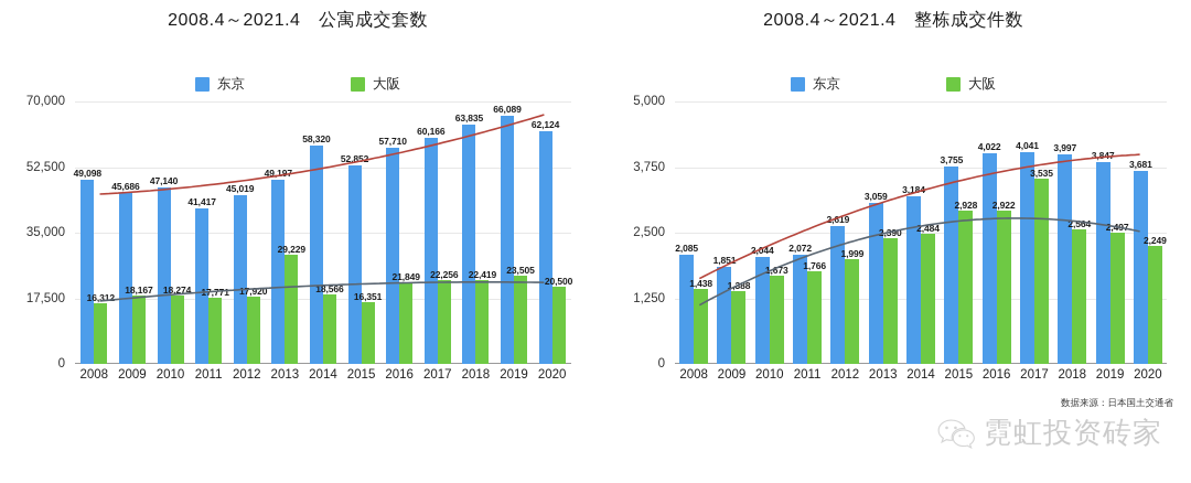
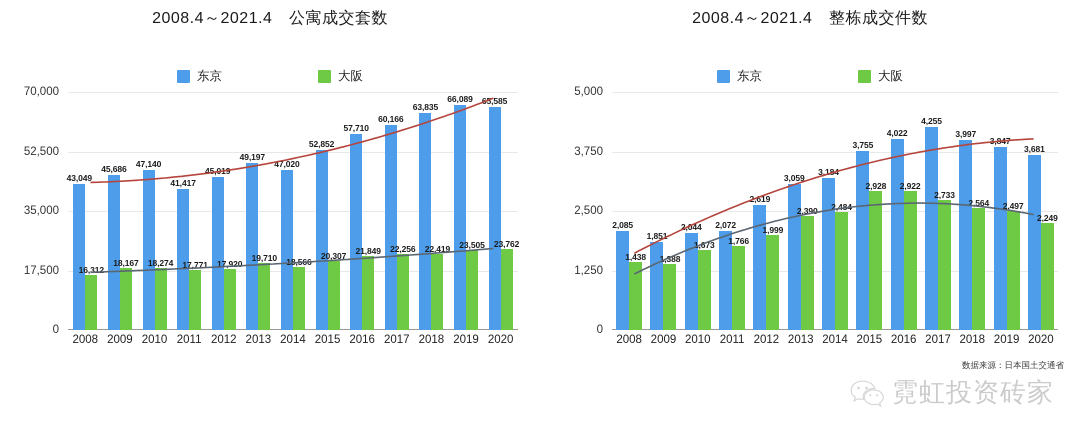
2008.4～2021.4 公寓成交套数/东京/2008: 49,098 -> 43,049
2008.4～2021.4 公寓成交套数/大阪/2013: 29,229 -> 19,710
2008.4～2021.4 公寓成交套数/东京/2014: 58,320 -> 47,020
2008.4～2021.4 公寓成交套数/大阪/2015: 16,351 -> 20,307
2008.4～2021.4 公寓成交套数/东京/2020: 62,124 -> 65,585
2008.4～2021.4 公寓成交套数/大阪/2020: 20,500 -> 23,762
2008.4～2021.4 整栋成交件数/东京/2017: 4,041 -> 4,255
2008.4～2021.4 整栋成交件数/大阪/2017: 3,535 -> 2,733
